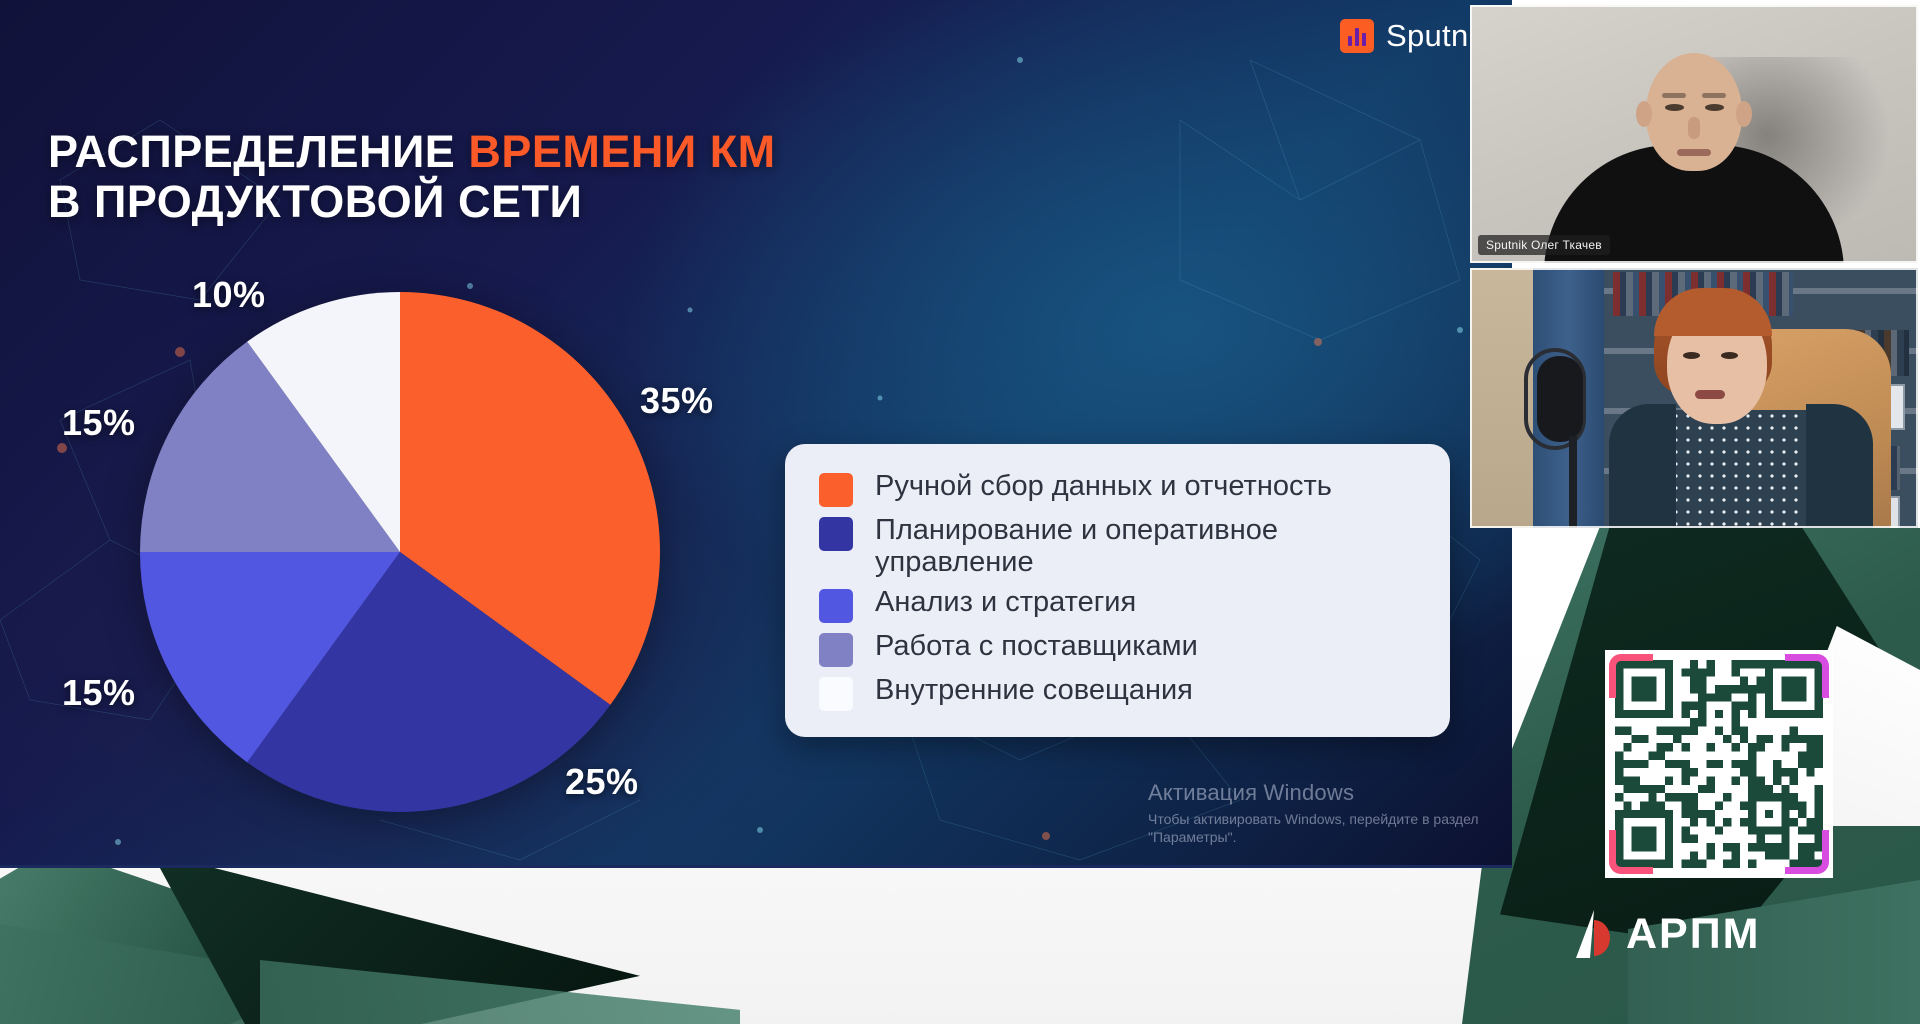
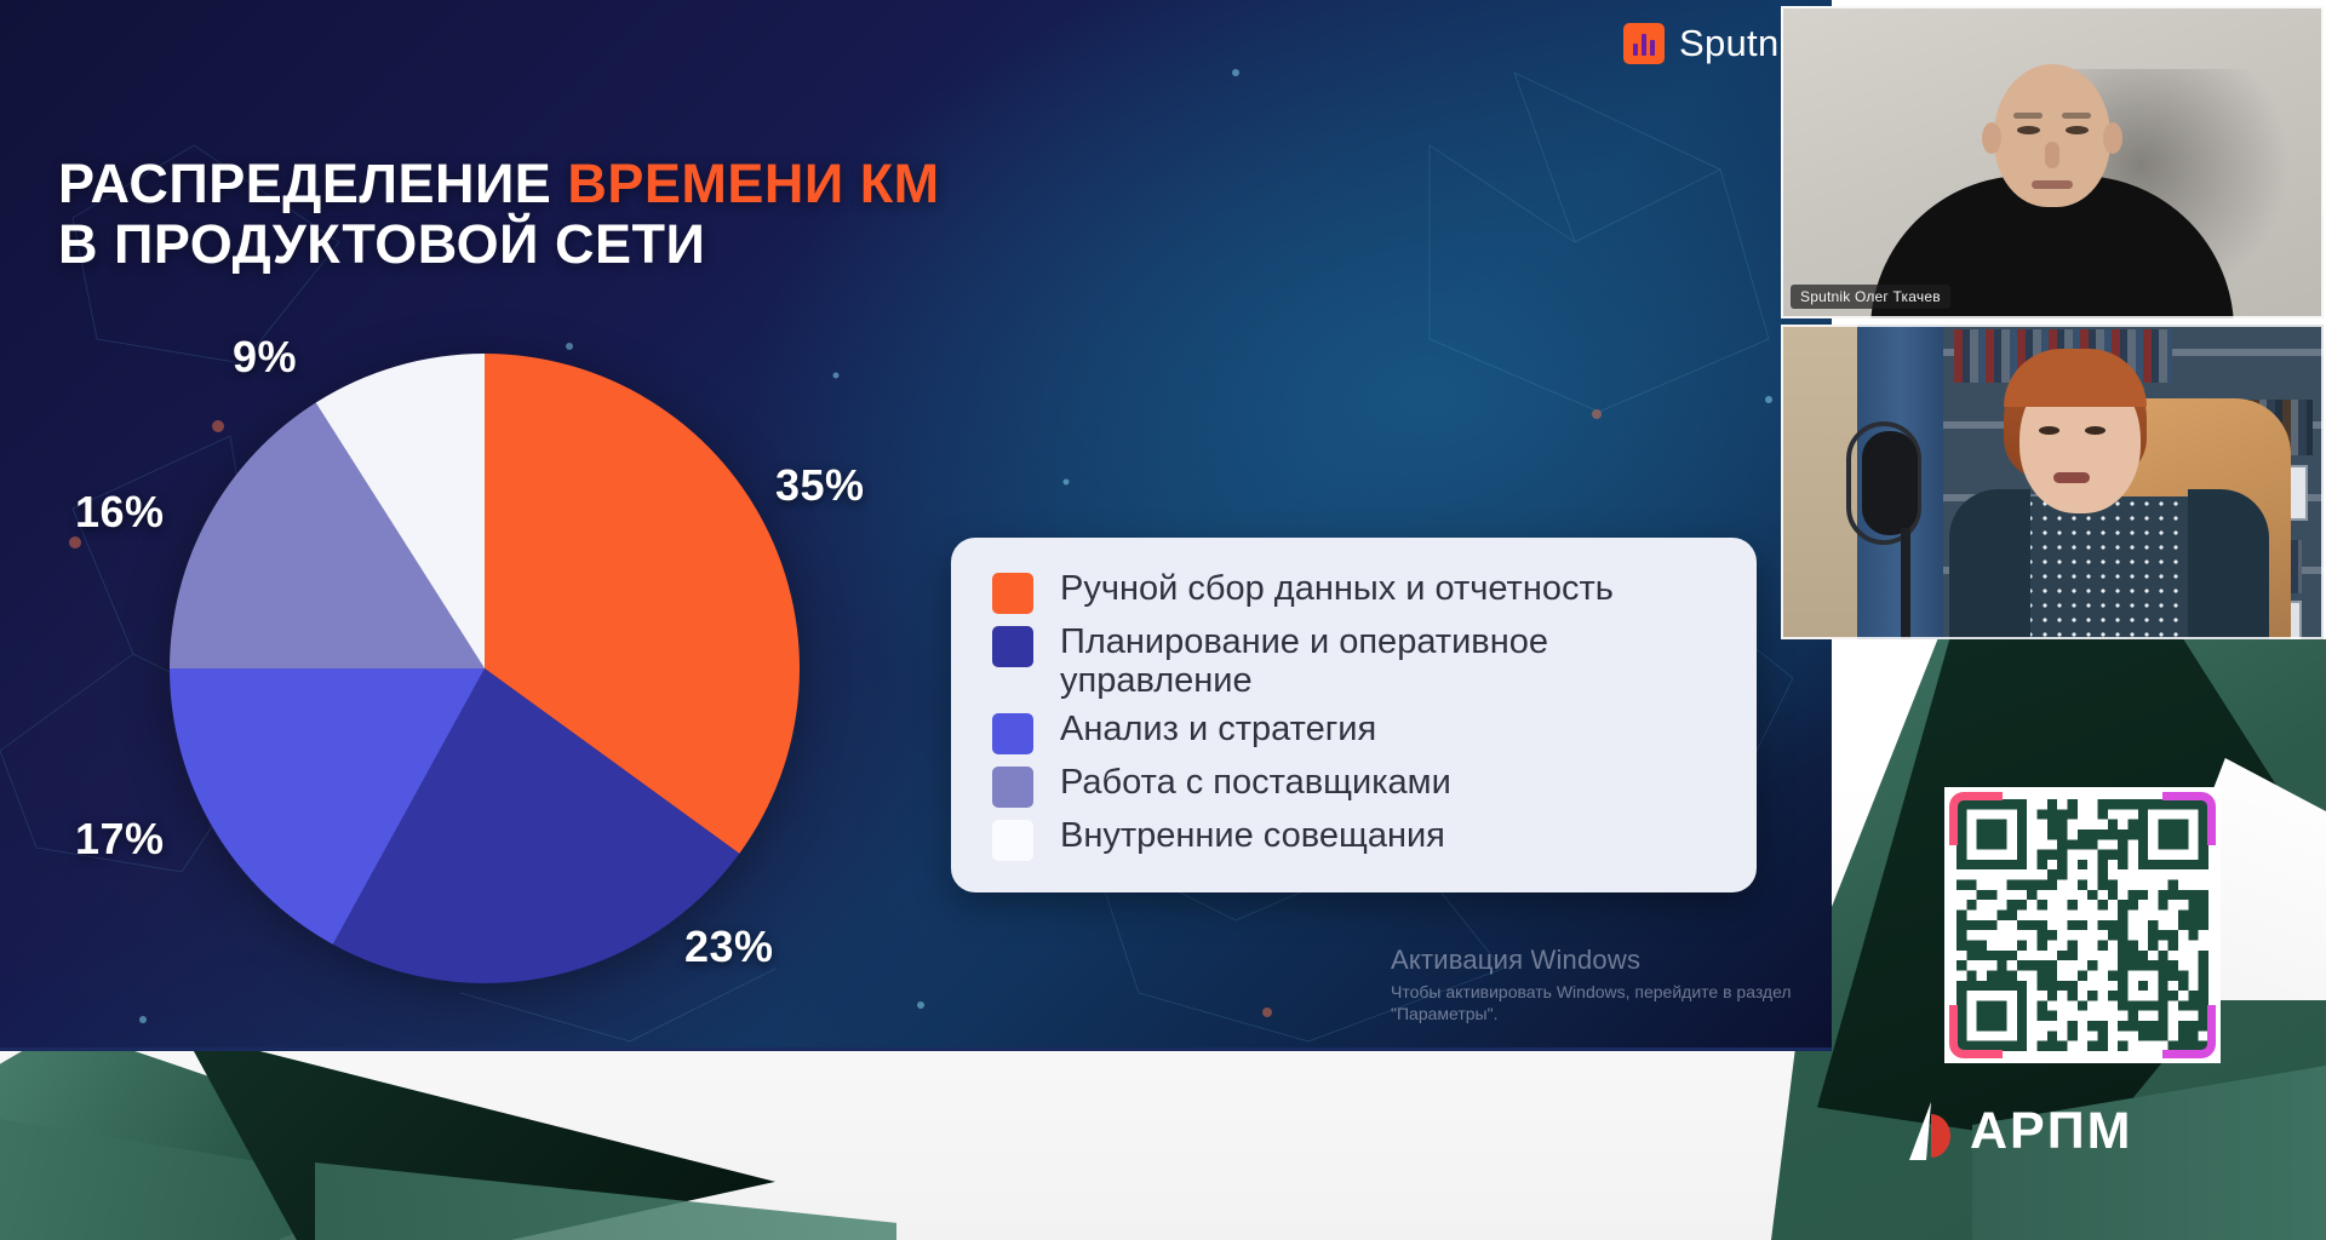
Планирование и оперативное управление: 25% -> 23%
Анализ и стратегия: 15% -> 17%
Работа с поставщиками: 15% -> 16%
Внутренние совещания: 10% -> 9%
